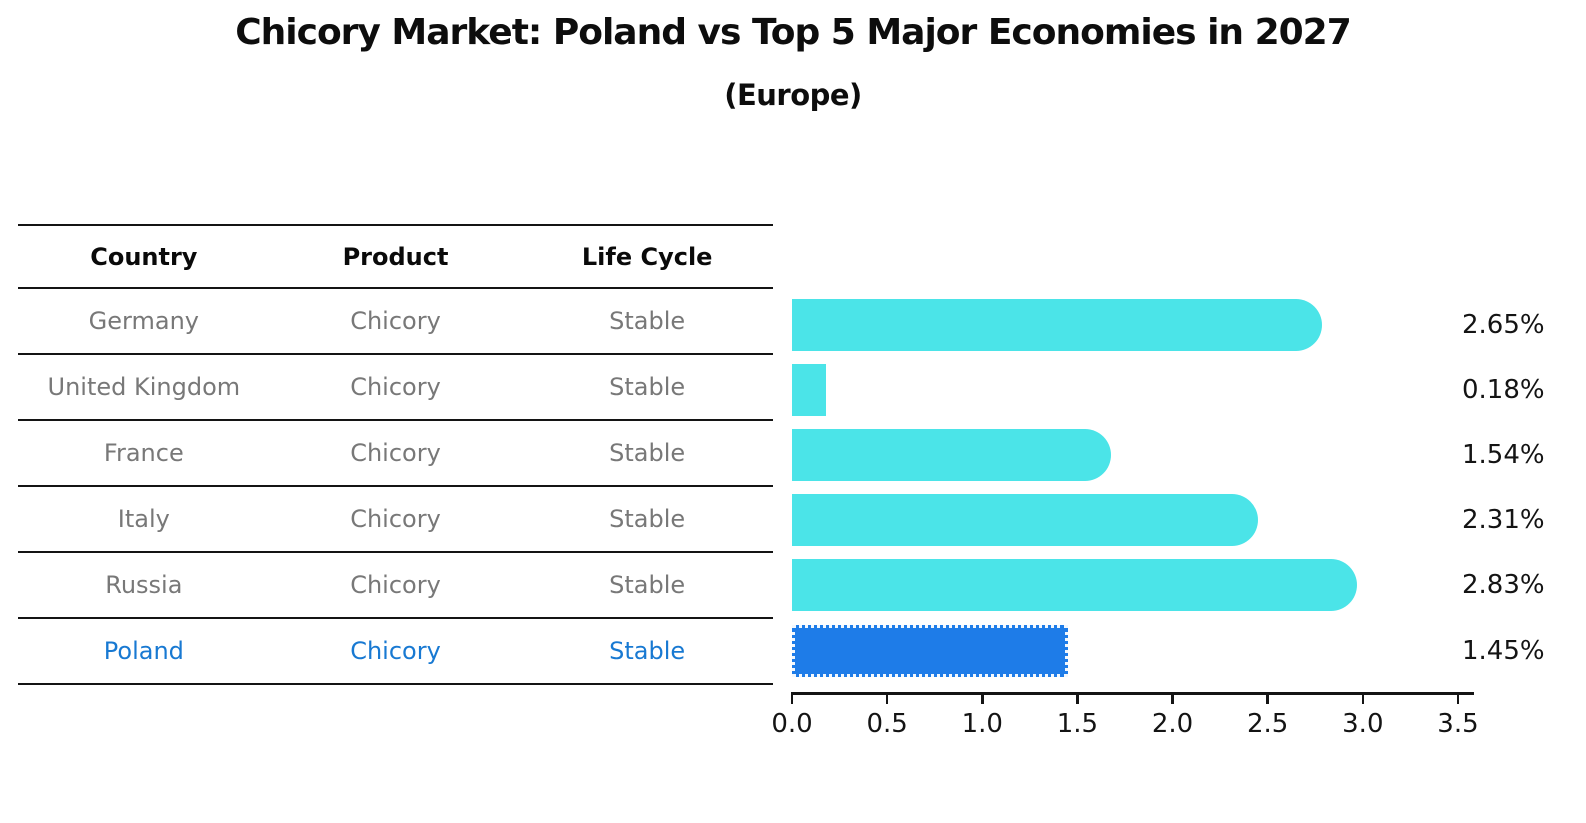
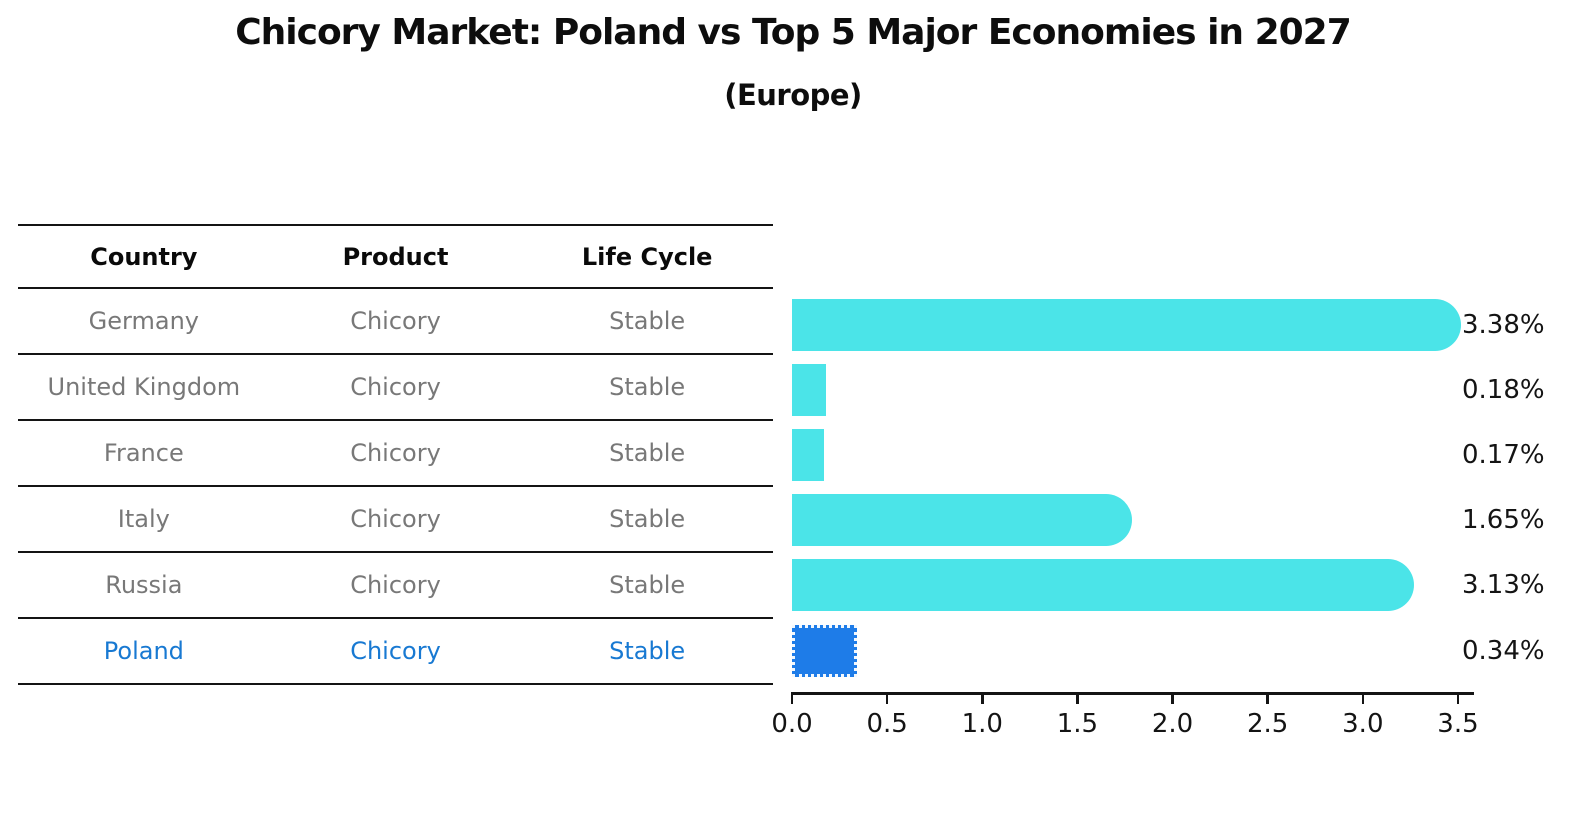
Germany: 2.65% -> 3.38%
France: 1.54% -> 0.17%
Italy: 2.31% -> 1.65%
Russia: 2.83% -> 3.13%
Poland: 1.45% -> 0.34%
